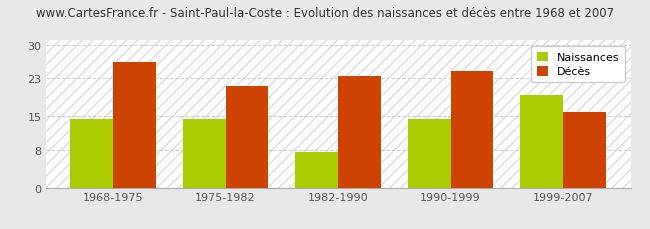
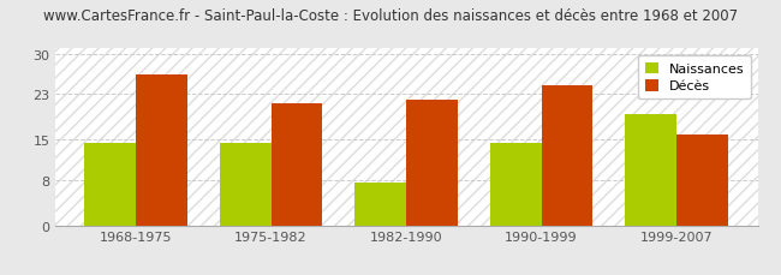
Décès/1982-1990: 23.5 -> 22.0
